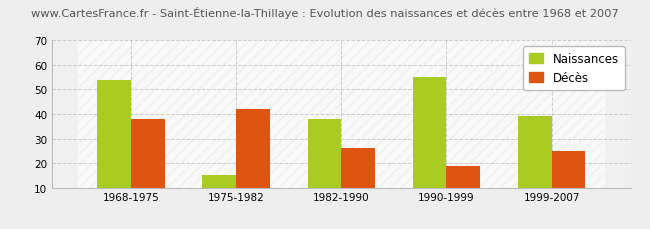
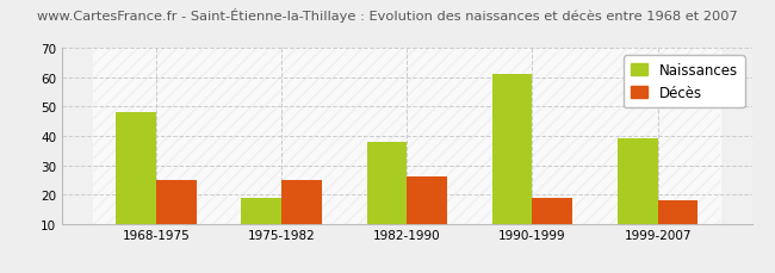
Naissances/1968-1975: 54 -> 48
Décès/1968-1975: 38 -> 25
Naissances/1975-1982: 15 -> 19
Décès/1975-1982: 42 -> 25
Naissances/1990-1999: 55 -> 61
Décès/1999-2007: 25 -> 18
